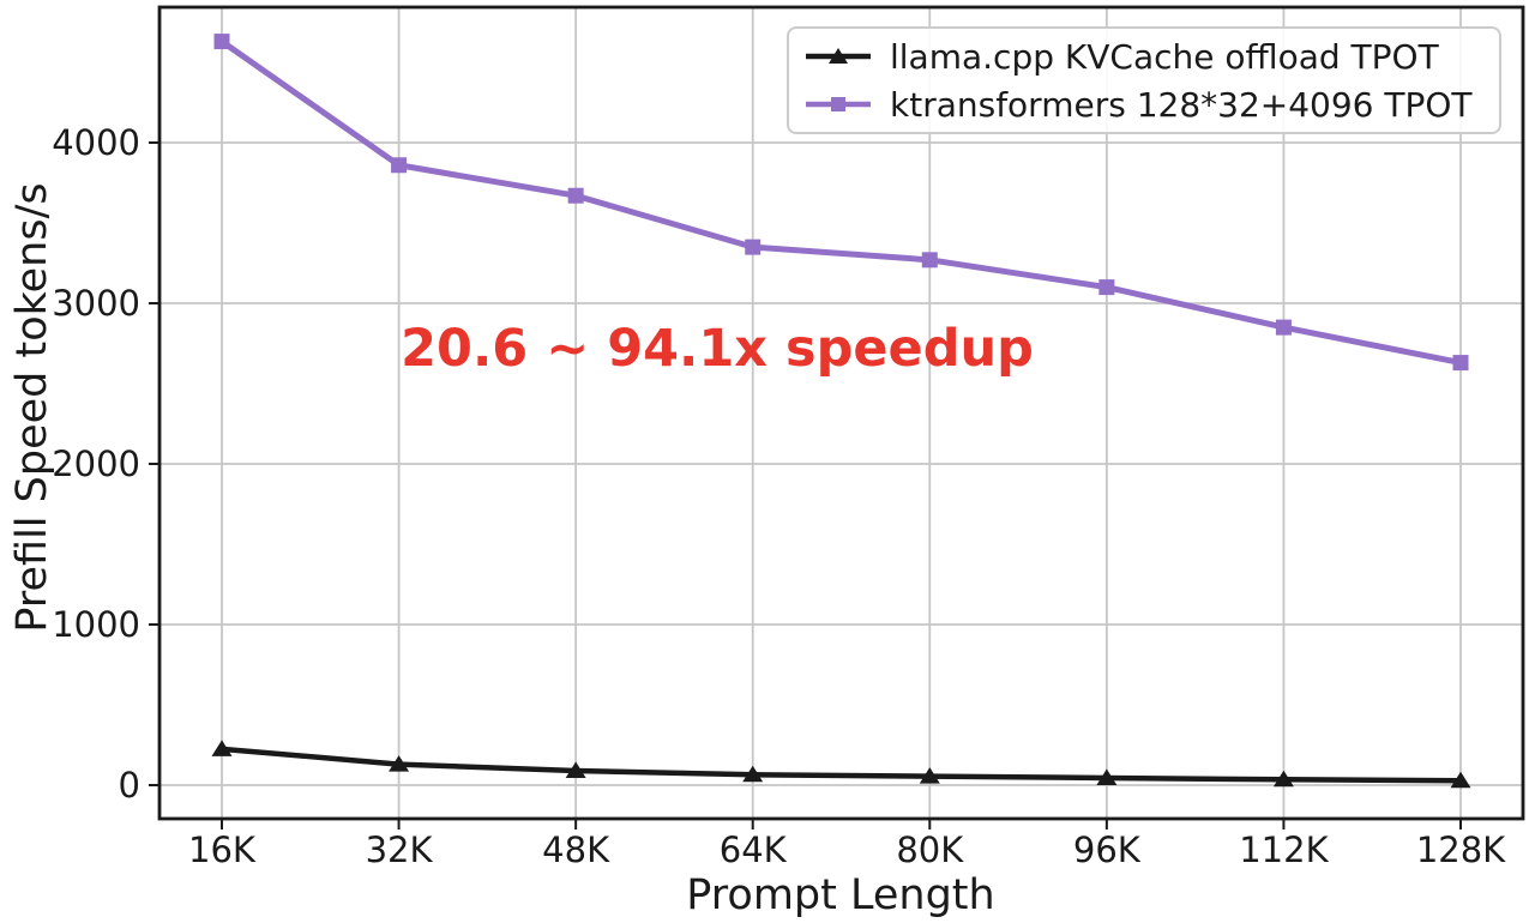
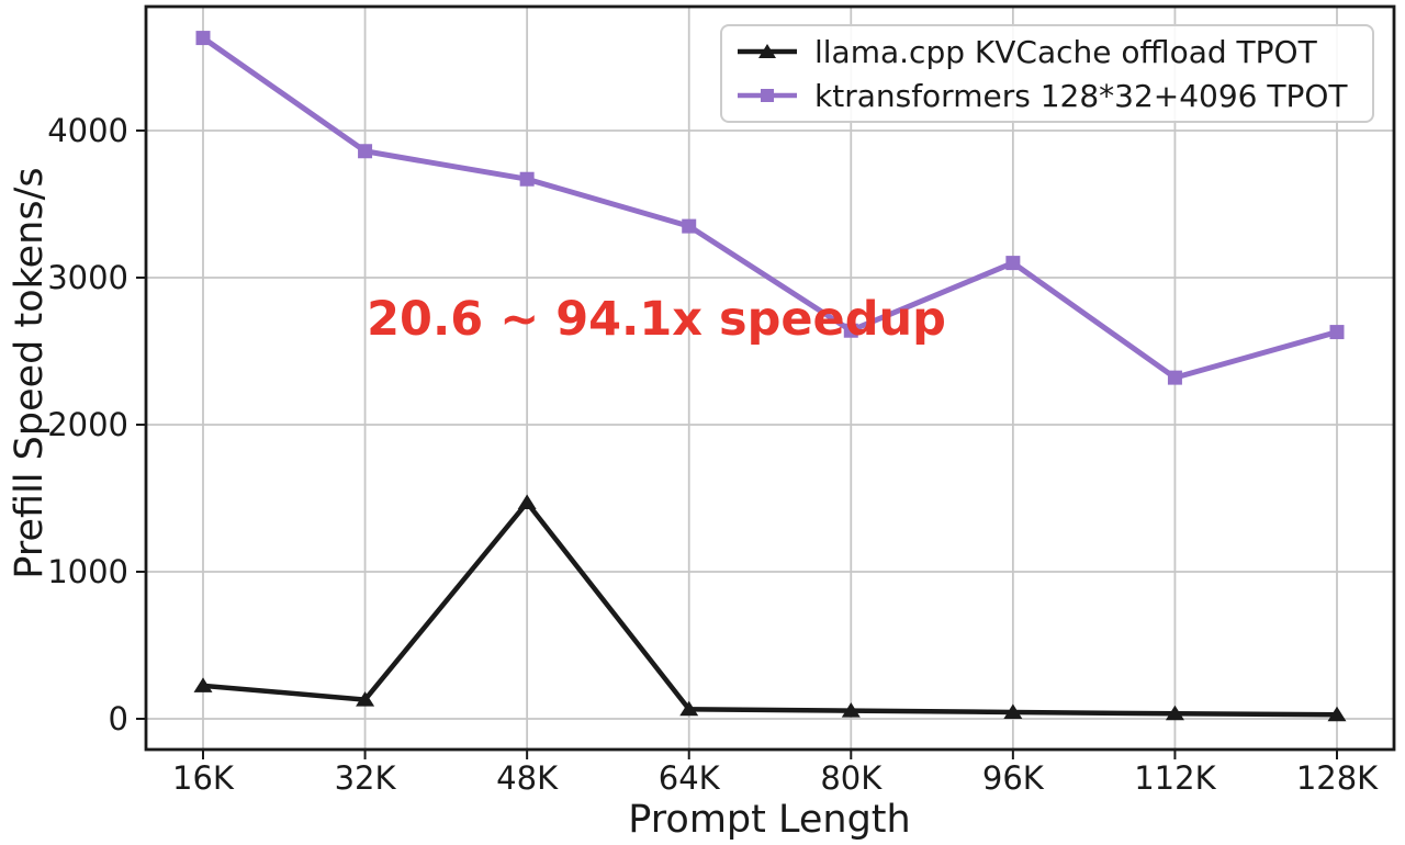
llama.cpp KVCache offload TPOT/48K: 90 -> 1470
ktransformers 128*32+4096 TPOT/80K: 3270 -> 2640
ktransformers 128*32+4096 TPOT/112K: 2850 -> 2320
